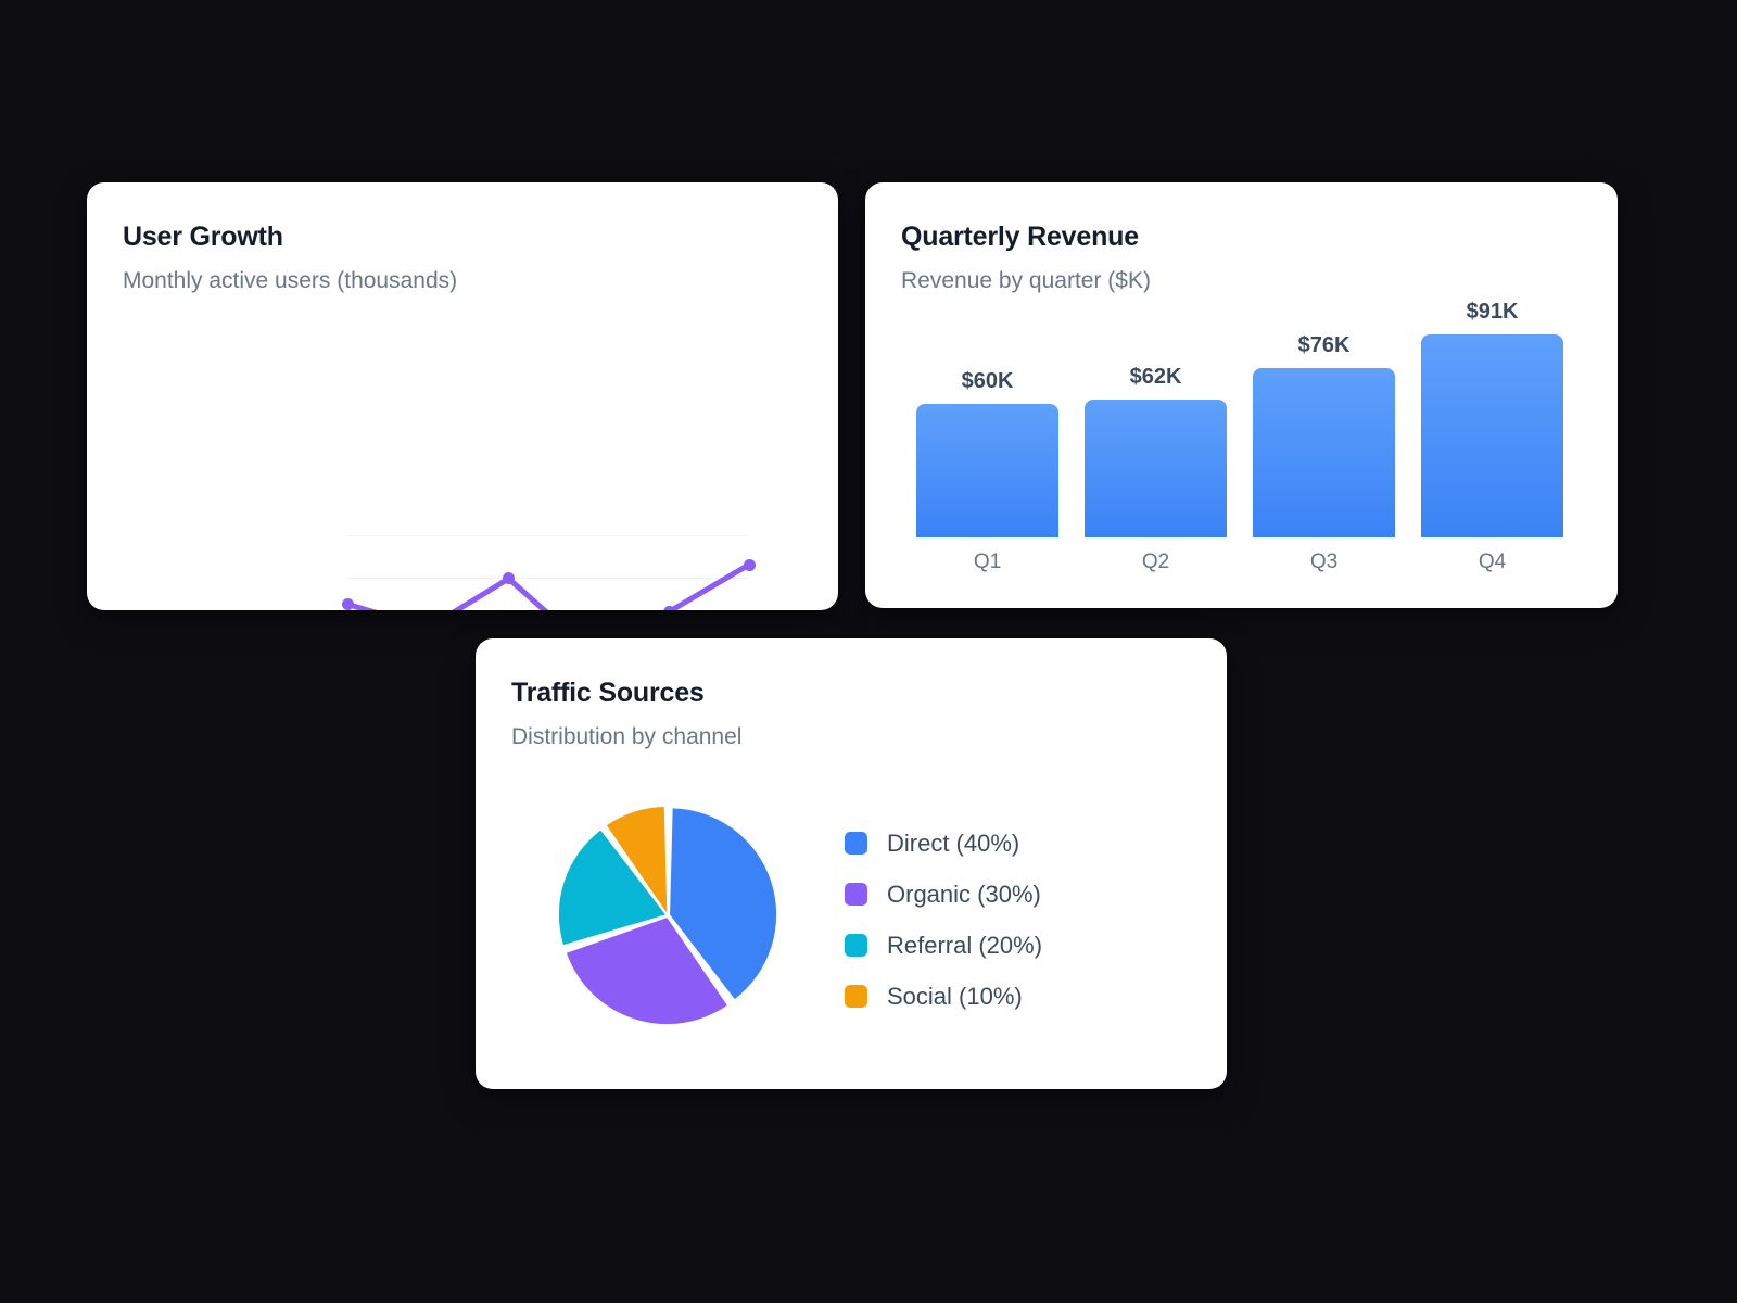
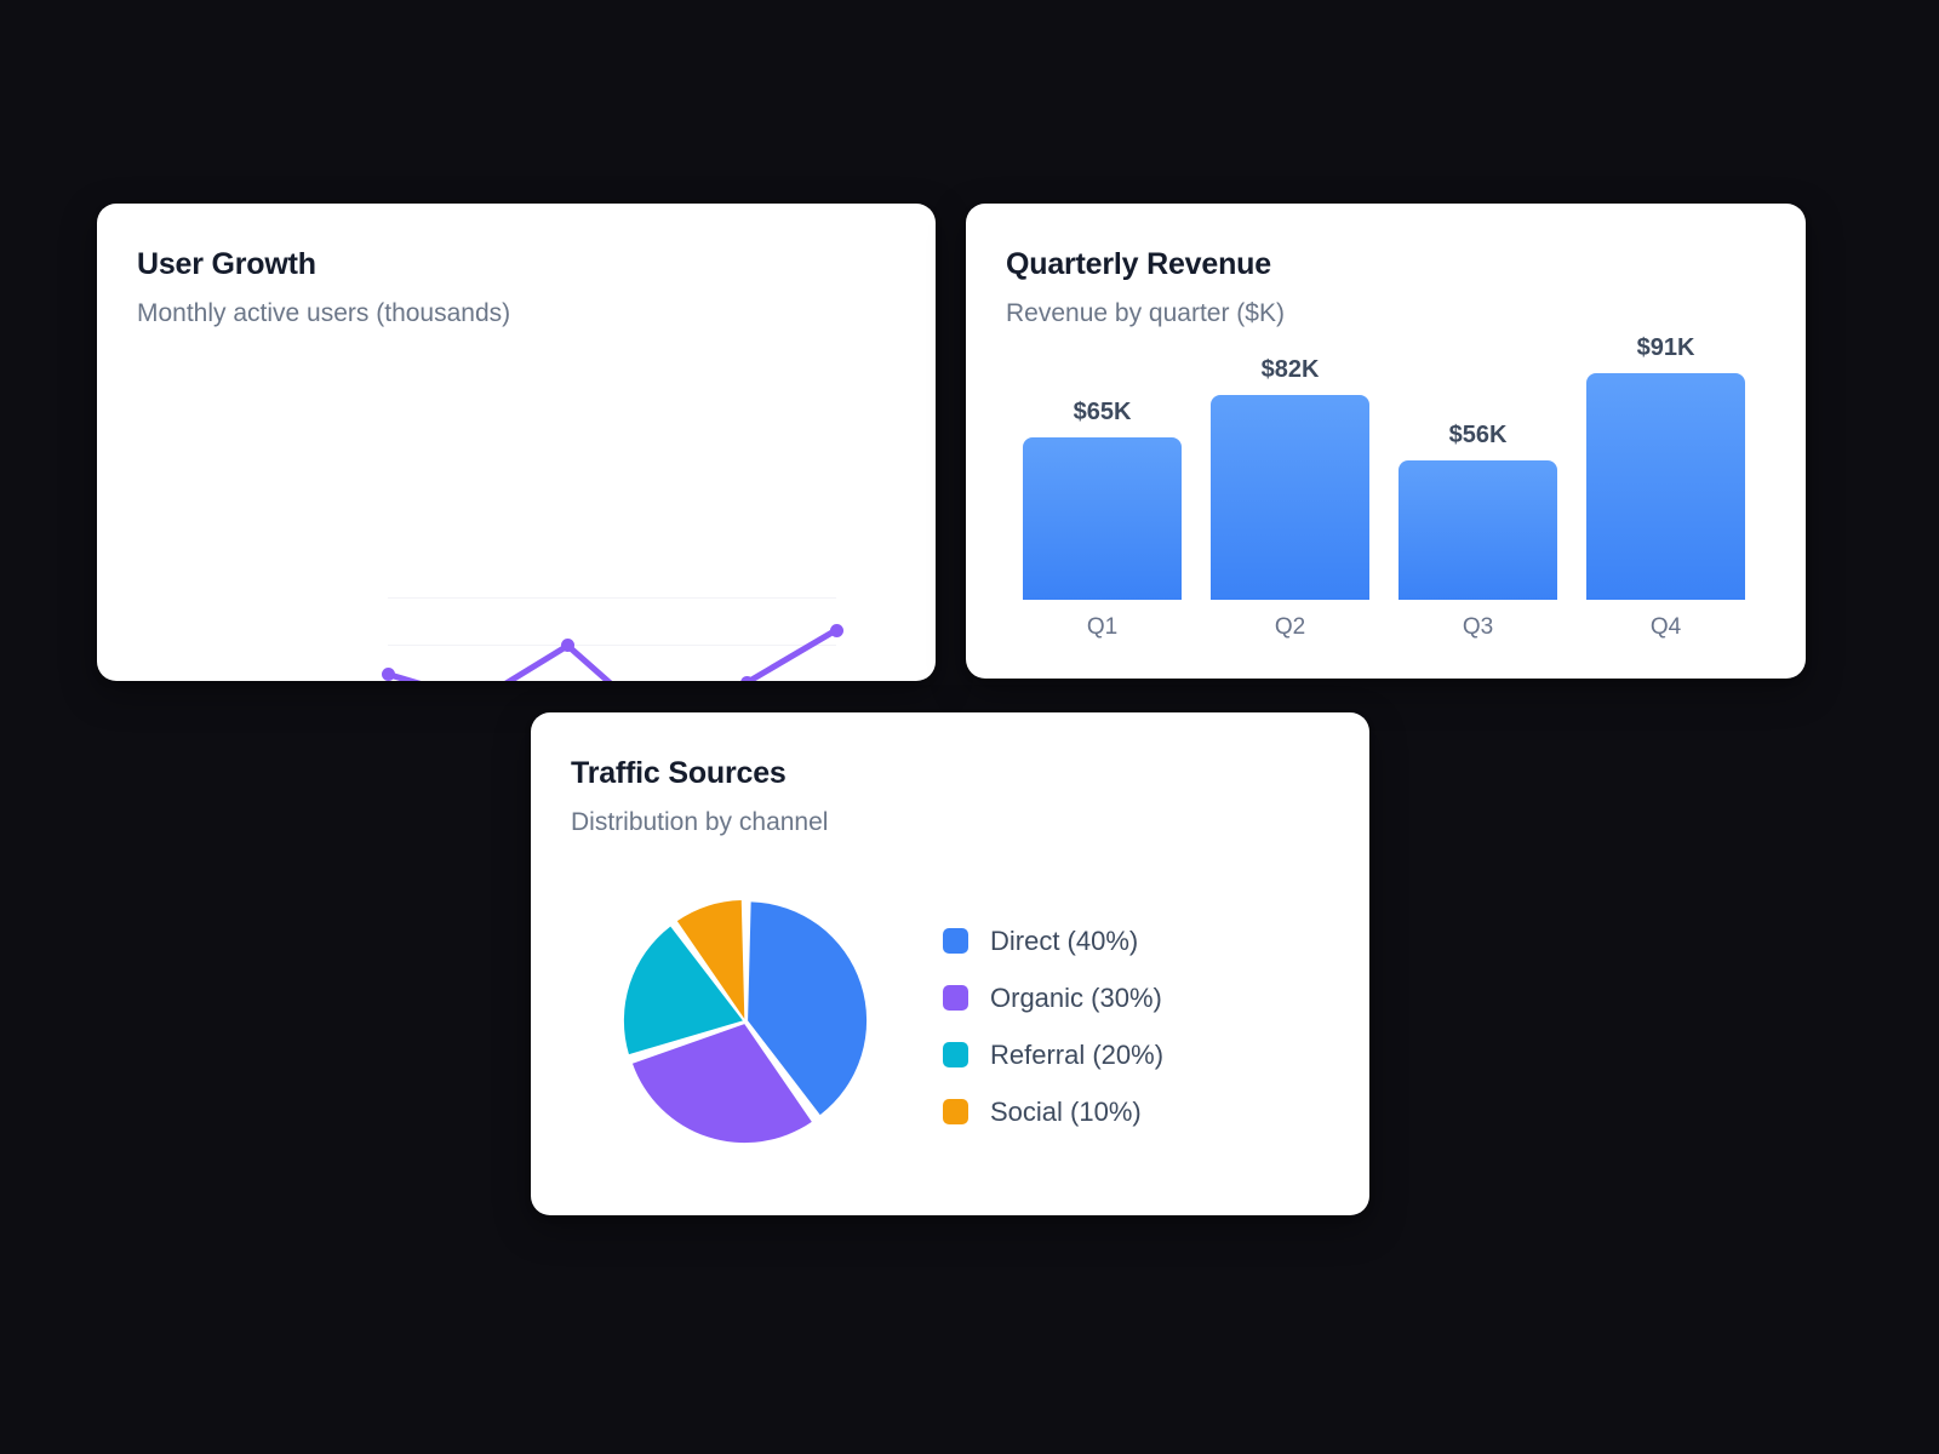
Quarterly Revenue/Q1: $60K -> $65K
Quarterly Revenue/Q2: $62K -> $82K
Quarterly Revenue/Q3: $76K -> $56K
